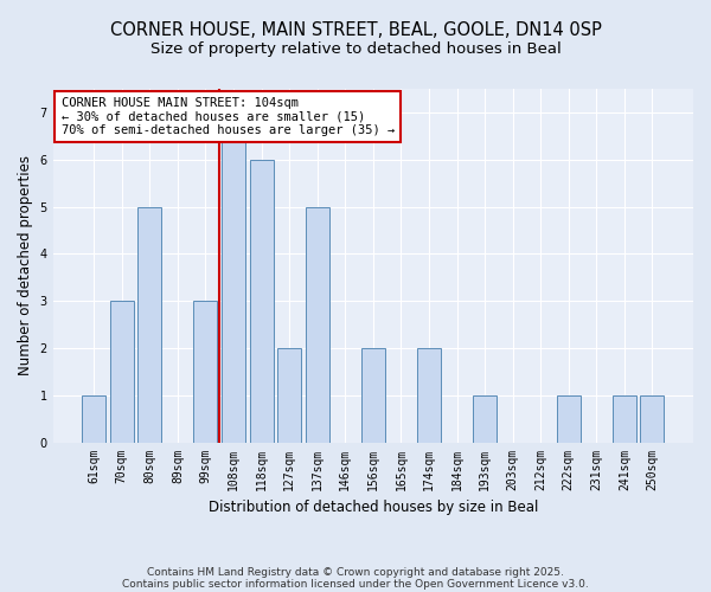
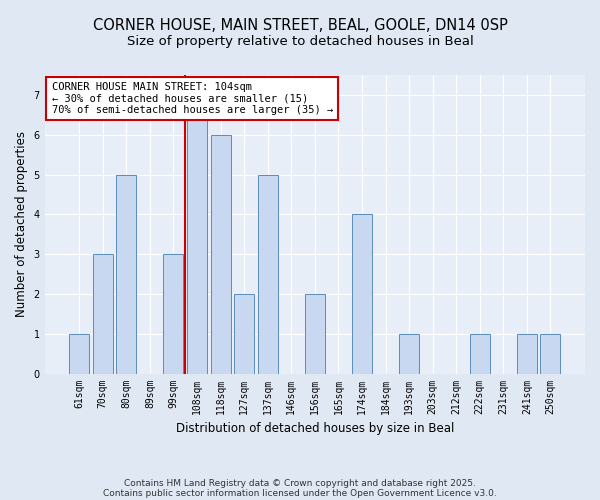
174sqm: 2 -> 4
